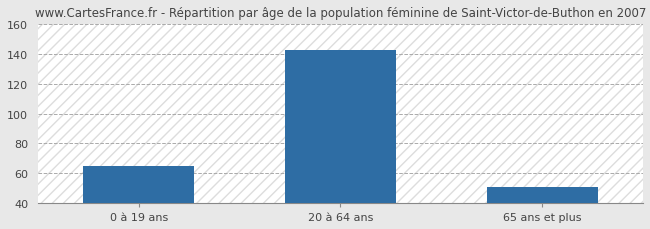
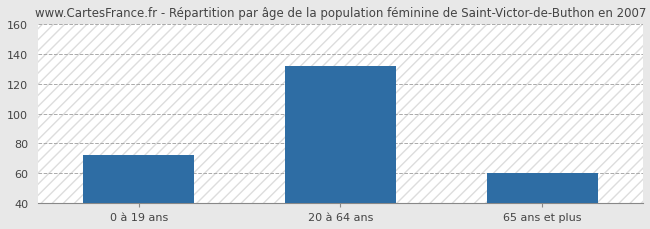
0 à 19 ans: 65 -> 72
20 à 64 ans: 143 -> 132
65 ans et plus: 51 -> 60
